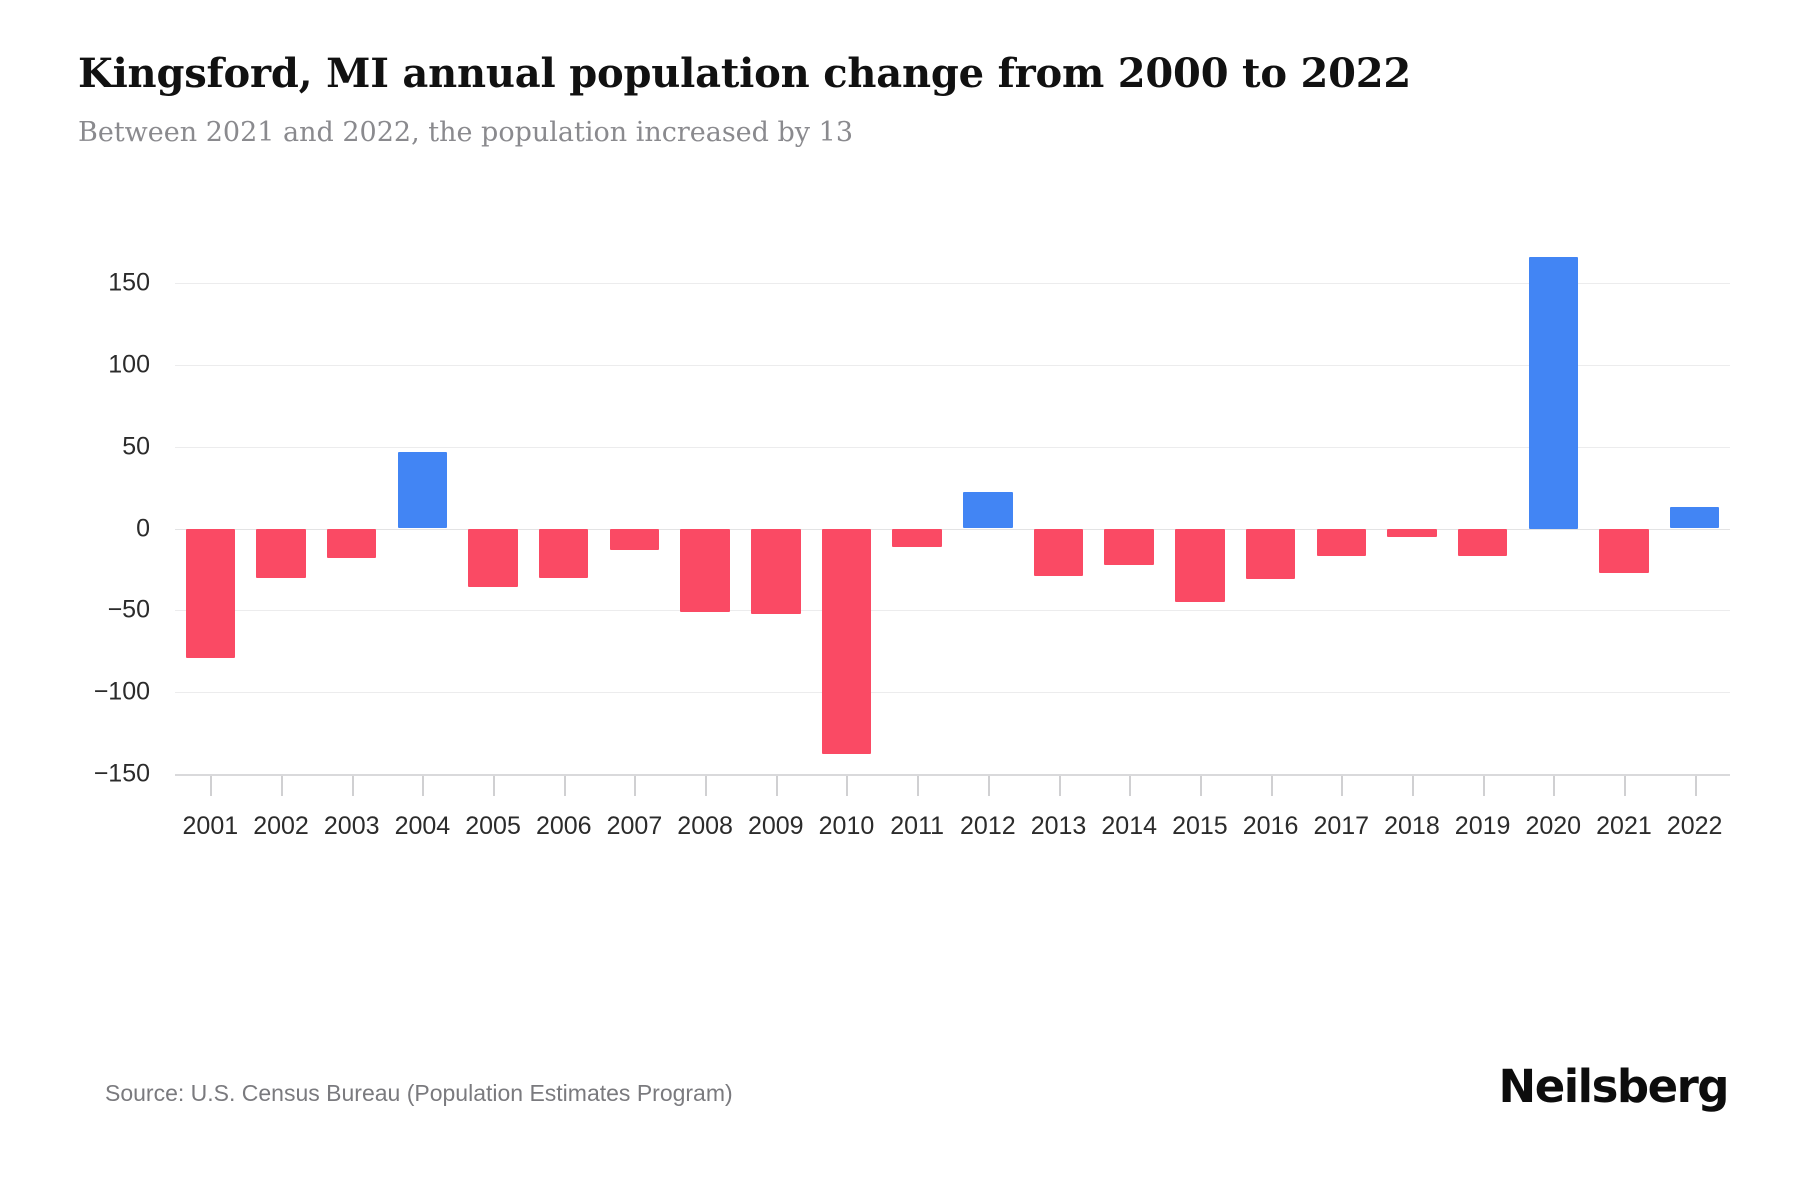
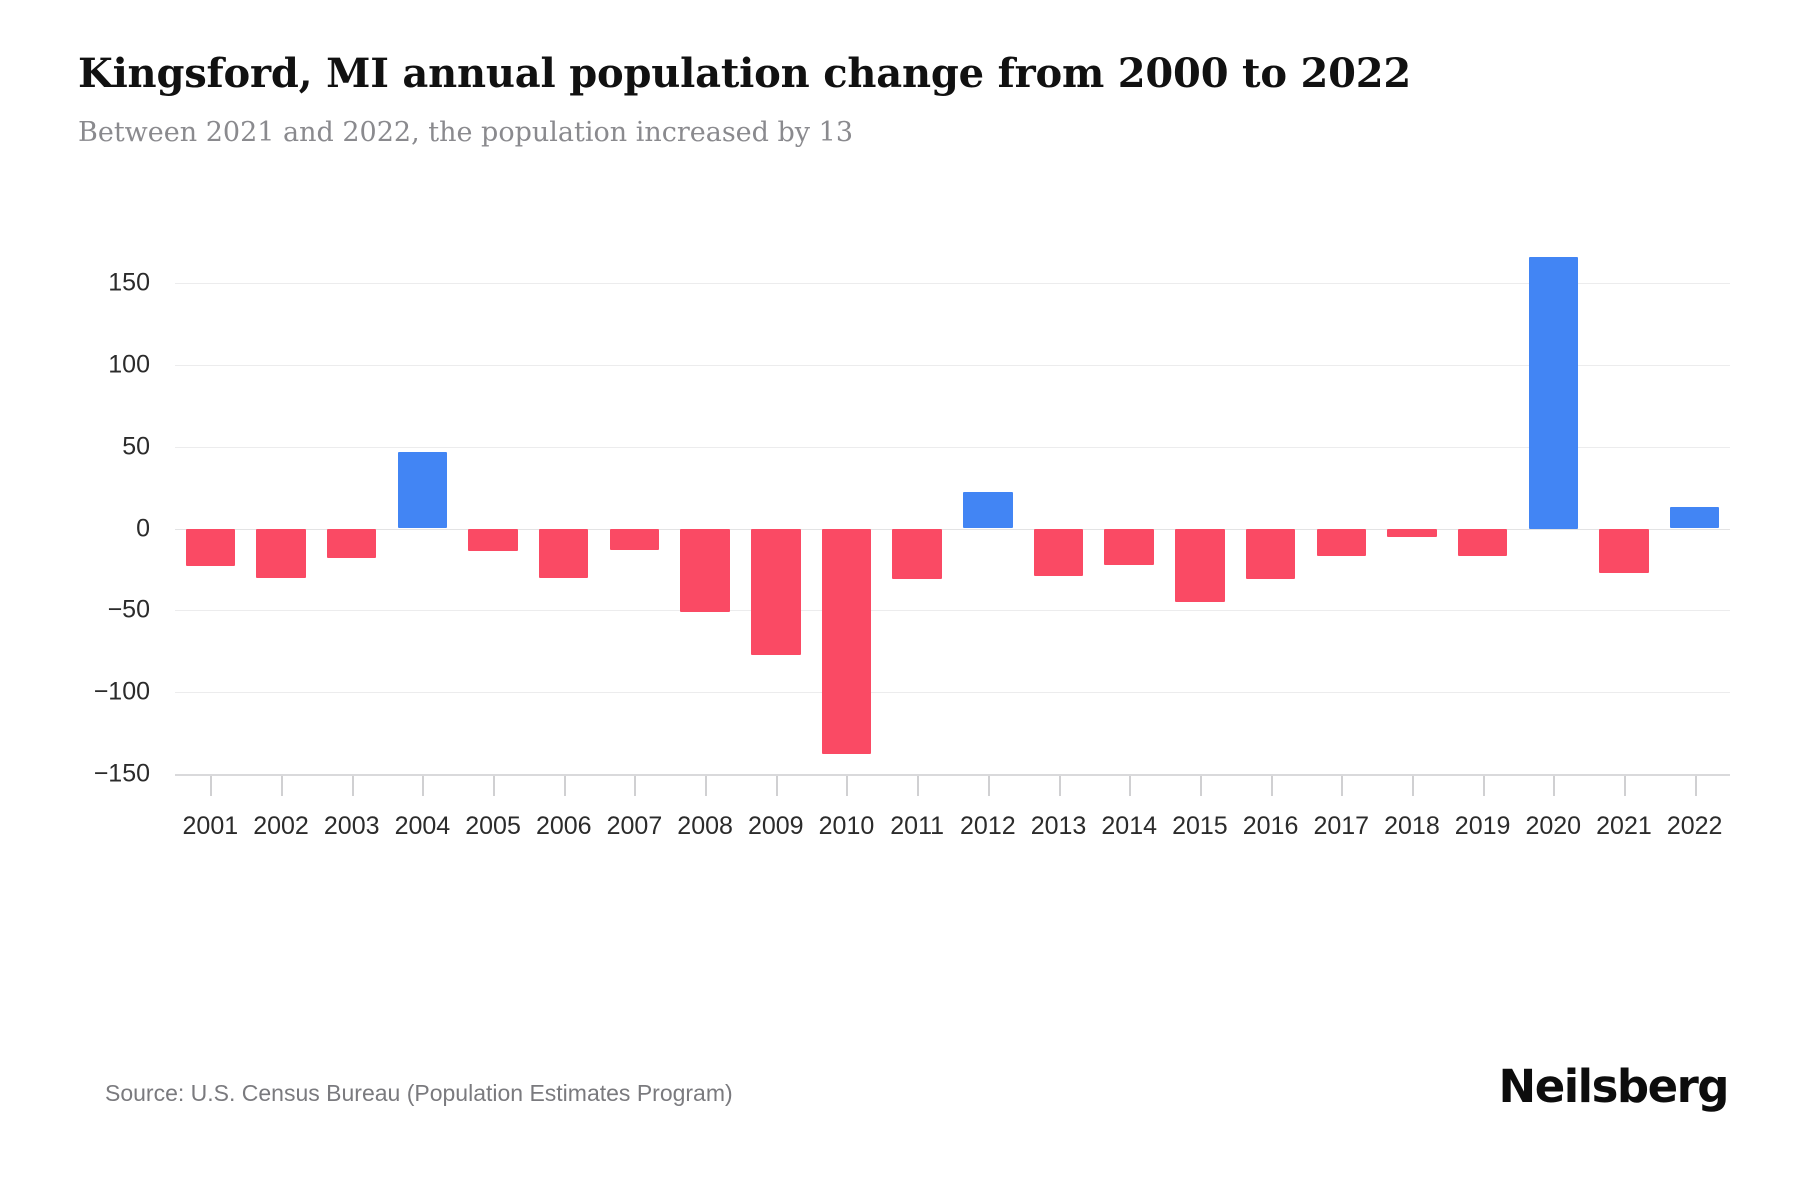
2001: -79 -> -23
2005: -36 -> -14
2009: -52 -> -77
2011: -11 -> -31
